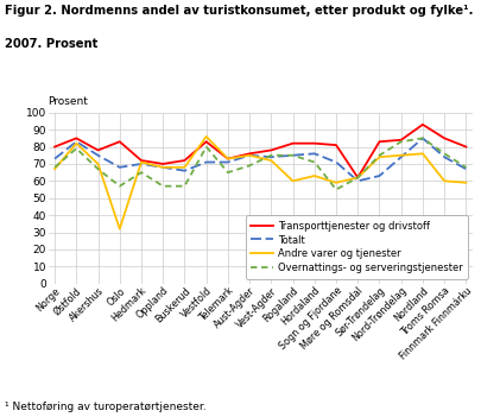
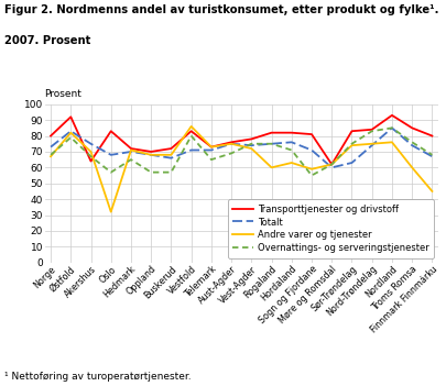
Transporttjenester og drivstoff/Østfold: 85 -> 92
Transporttjenester og drivstoff/Akershus: 78 -> 64
Andre varer og tjenester/Finnmark Finnmárku: 59 -> 45
